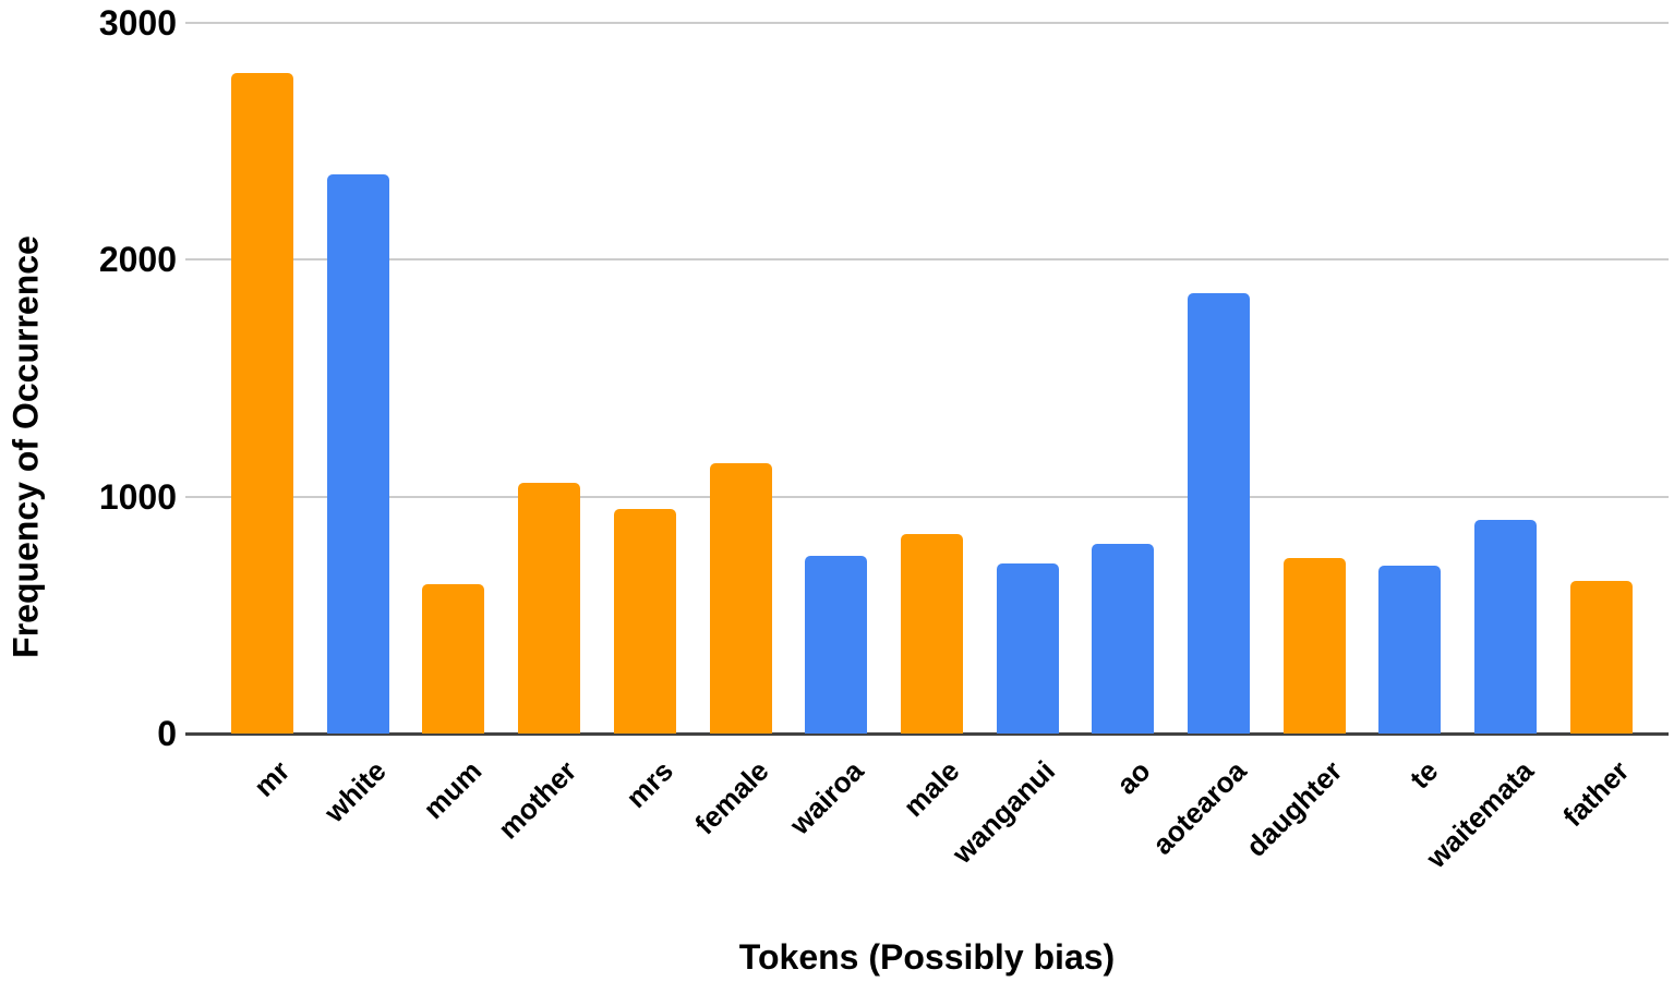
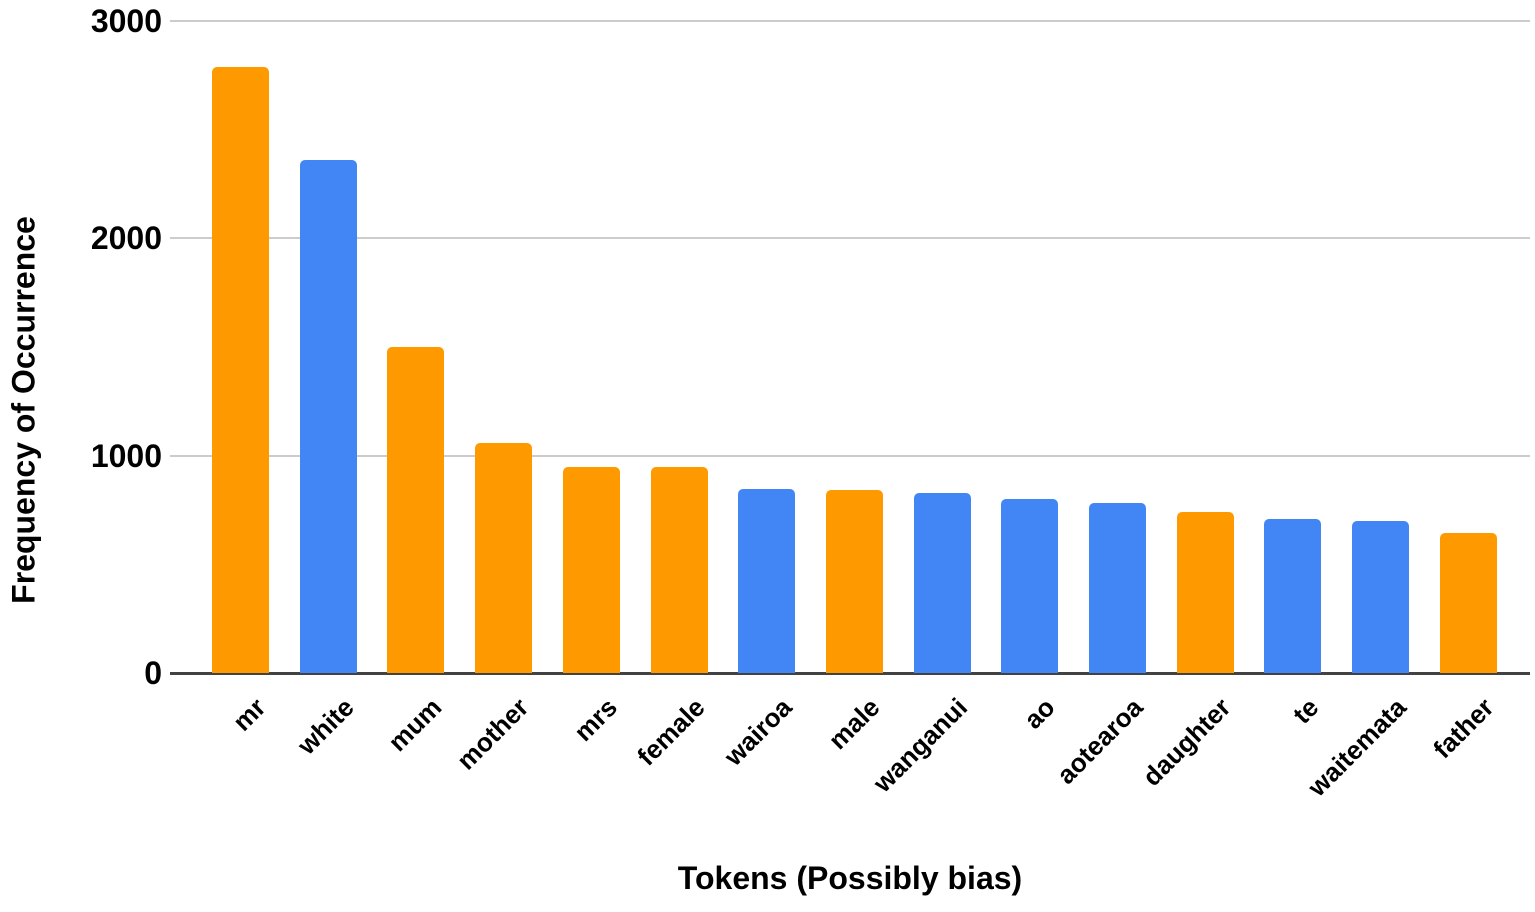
mum: 630 -> 1500
female: 1140 -> 950
wairoa: 750 -> 840
wanganui: 720 -> 830
aotearoa: 1860 -> 780
waitemata: 900 -> 700
